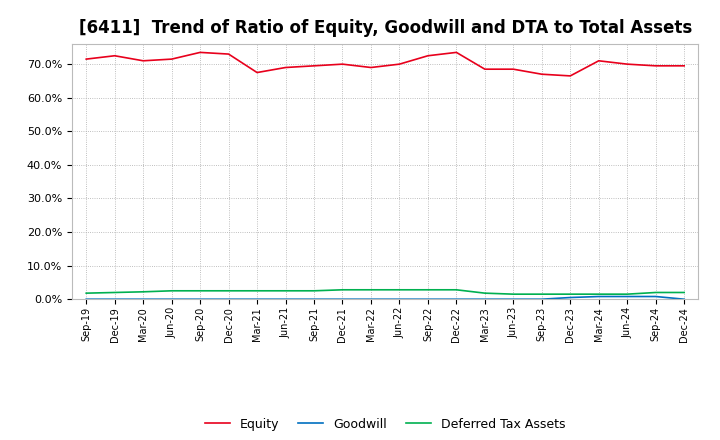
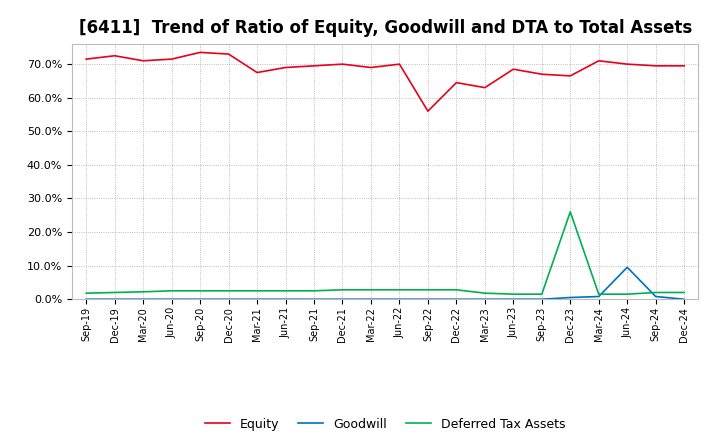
Equity/Sep-22: 72.5% -> 56.0%
Equity/Dec-22: 73.5% -> 64.5%
Equity/Mar-23: 68.5% -> 63.0%
Deferred Tax Assets/Dec-23: 1.5% -> 26.0%
Goodwill/Jun-24: 0.8% -> 9.5%
